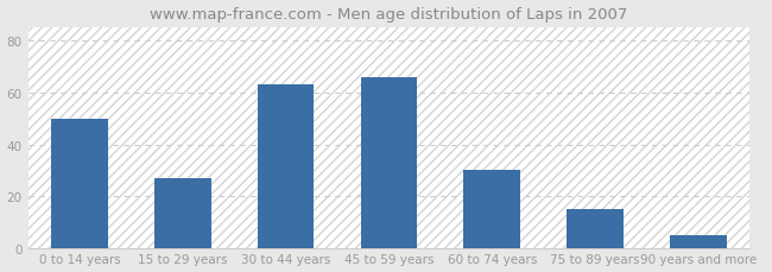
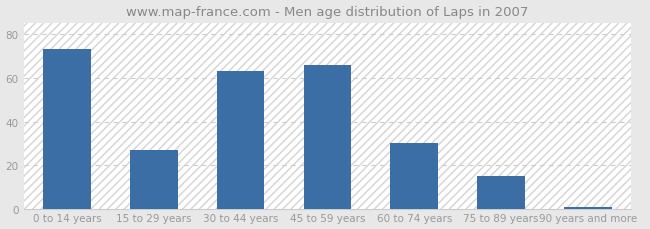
0 to 14 years: 50 -> 73
90 years and more: 5 -> 1
